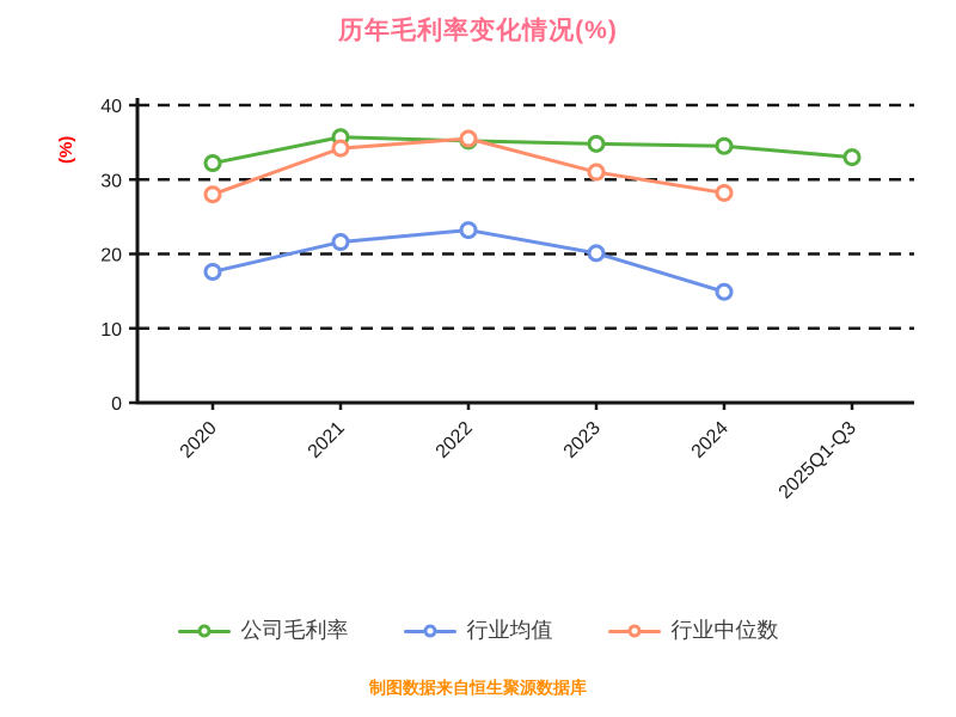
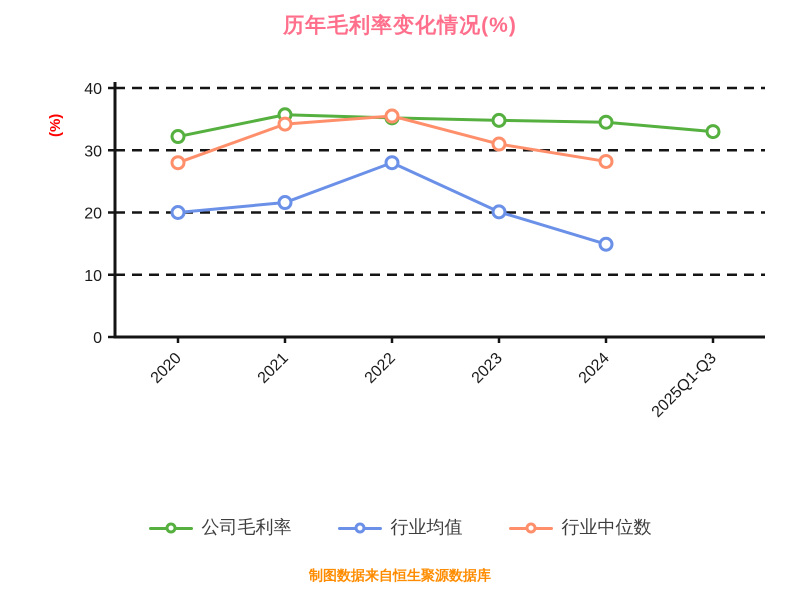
行业均值/2020: 18 -> 20
行业均值/2022: 23 -> 28
